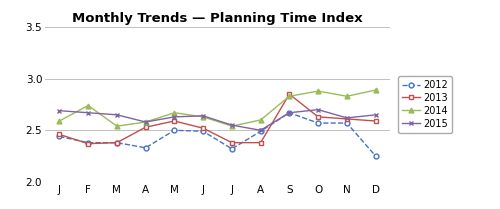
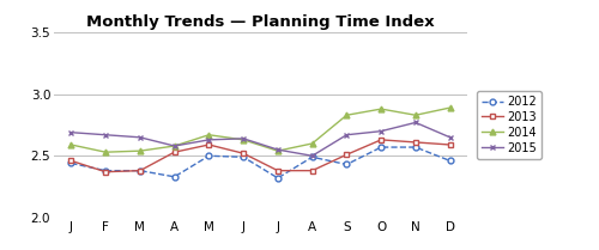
2014/F: 2.74 -> 2.53
2012/S: 2.67 -> 2.43
2013/S: 2.85 -> 2.51
2015/N: 2.62 -> 2.77
2012/D: 2.25 -> 2.46
